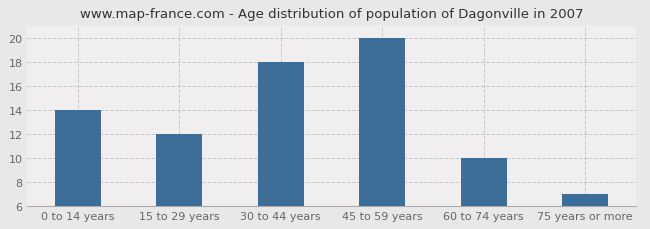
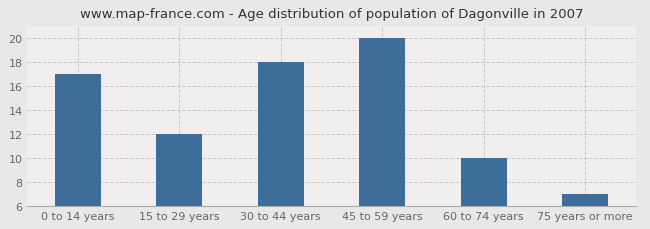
0 to 14 years: 14 -> 17
